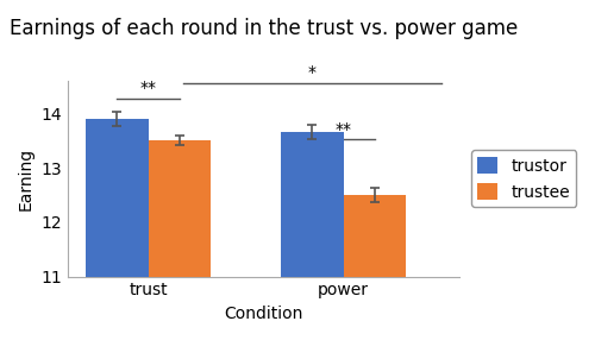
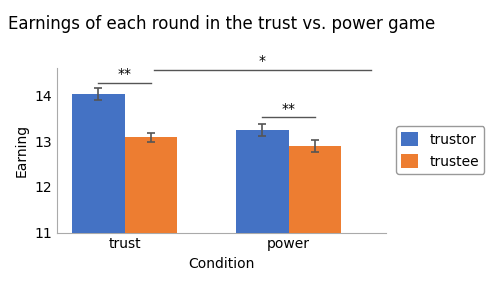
trustor/trust: 13.90 -> 14.02
trustee/trust: 13.50 -> 13.08
trustor/power: 13.65 -> 13.25
trustee/power: 12.50 -> 12.90
